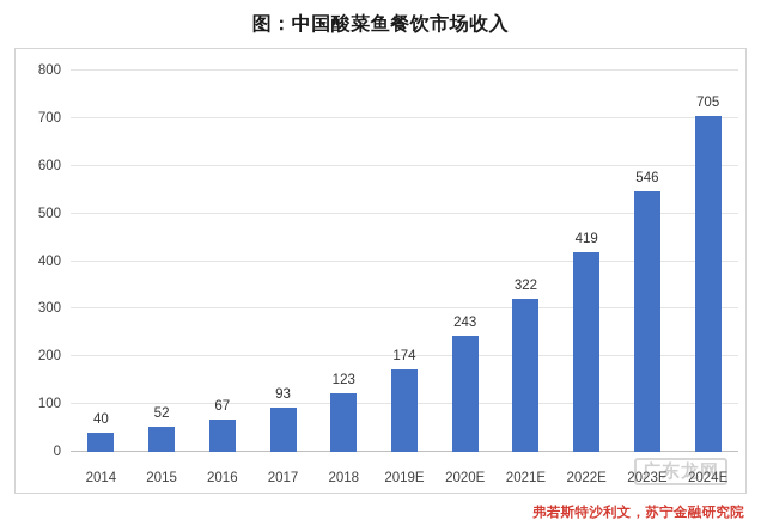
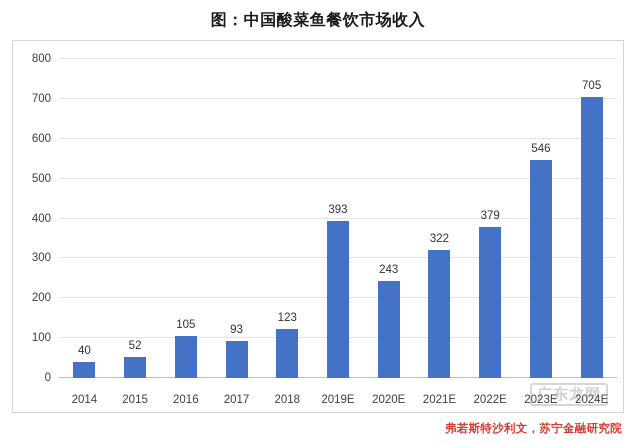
2016: 67 -> 105
2019E: 174 -> 393
2022E: 419 -> 379
